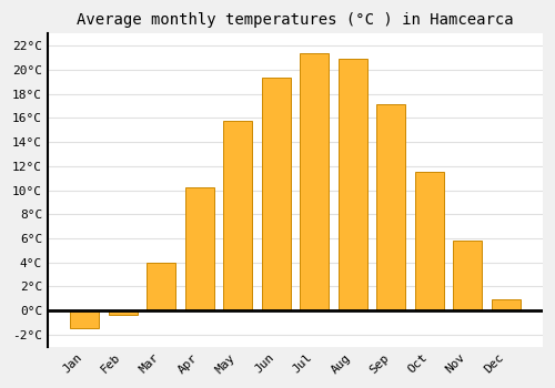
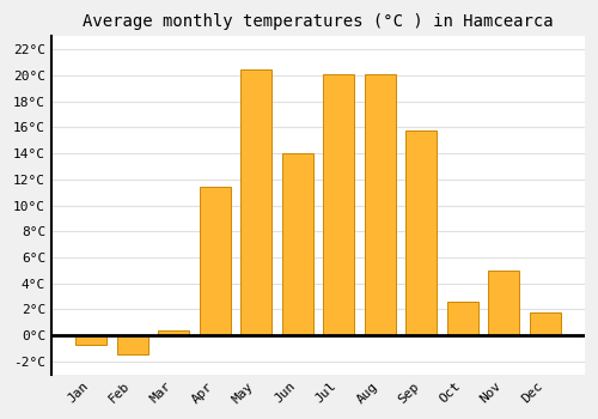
Jan: -1.5°C -> -0.7°C
Feb: -0.4°C -> -1.5°C
Mar: 4.0°C -> 0.4°C
Apr: 10.2°C -> 11.4°C
May: 15.8°C -> 20.5°C
Jun: 19.4°C -> 14.0°C
Jul: 21.4°C -> 20.1°C
Aug: 20.9°C -> 20.1°C
Sep: 17.1°C -> 15.8°C
Oct: 11.5°C -> 2.6°C
Nov: 5.8°C -> 5.0°C
Dec: 0.9°C -> 1.8°C
